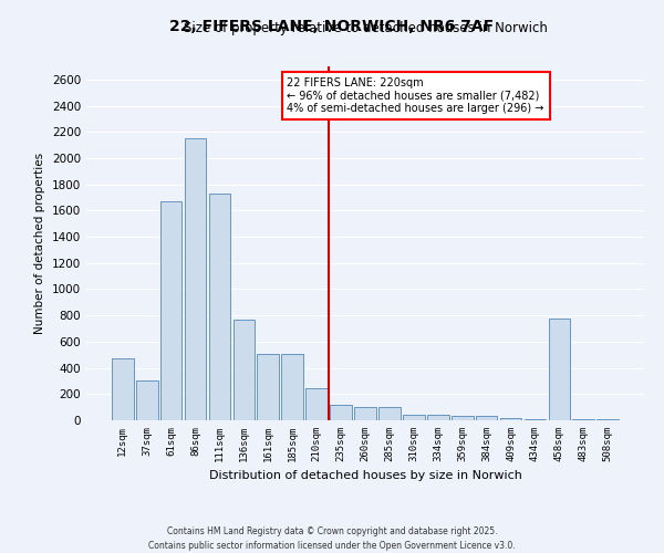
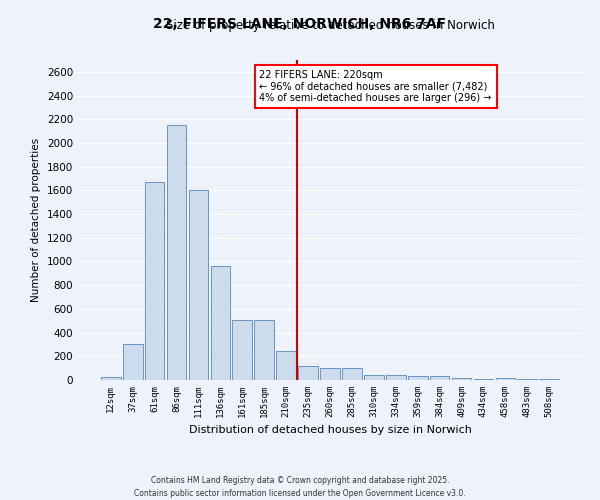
12sqm: 470 -> 20
111sqm: 1730 -> 1600
136sqm: 770 -> 960
458sqm: 780 -> 20
